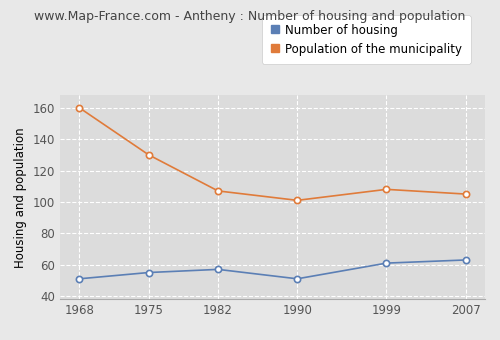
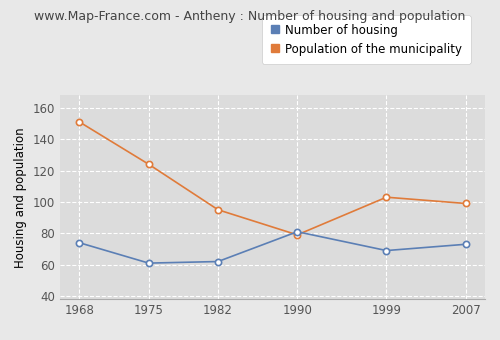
Number of housing/1968: 51 -> 74
Population of the municipality/1968: 160 -> 151
Number of housing/1975: 55 -> 61
Population of the municipality/1975: 130 -> 124
Number of housing/1982: 57 -> 62
Population of the municipality/1982: 107 -> 95
Number of housing/1990: 51 -> 81
Population of the municipality/1990: 101 -> 79
Number of housing/1999: 61 -> 69
Population of the municipality/1999: 108 -> 103
Number of housing/2007: 63 -> 73
Population of the municipality/2007: 105 -> 99
